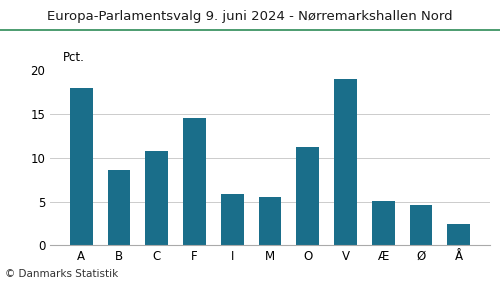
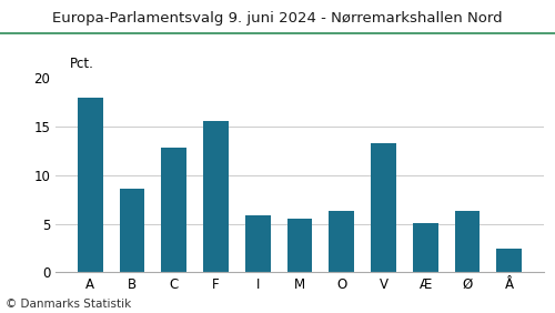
C: 10.8 -> 12.9
F: 14.6 -> 15.6
O: 11.2 -> 6.3
V: 19.0 -> 13.3
Ø: 4.6 -> 6.3
